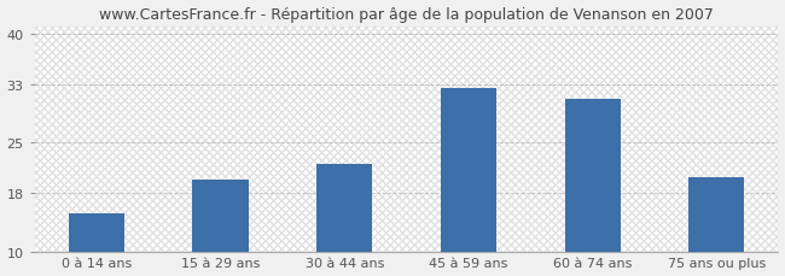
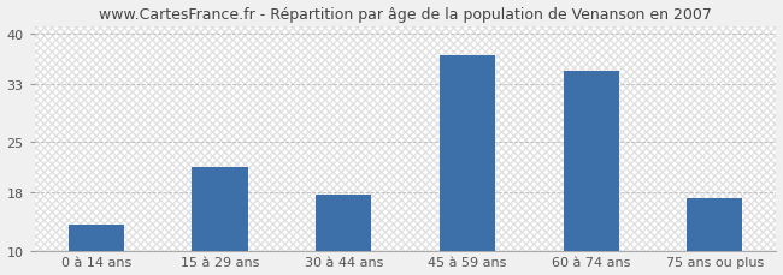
0 à 14 ans: 15.2 -> 13.5
15 à 29 ans: 19.8 -> 21.5
30 à 44 ans: 22.0 -> 17.8
45 à 59 ans: 32.4 -> 37.0
60 à 74 ans: 31.0 -> 34.8
75 ans ou plus: 20.2 -> 17.2
